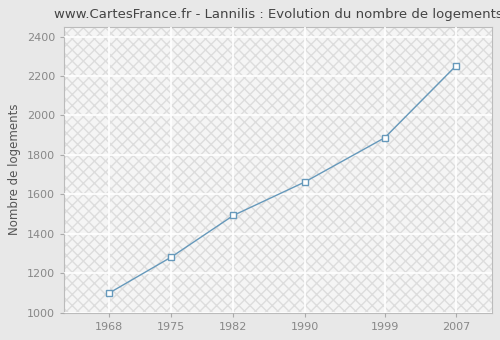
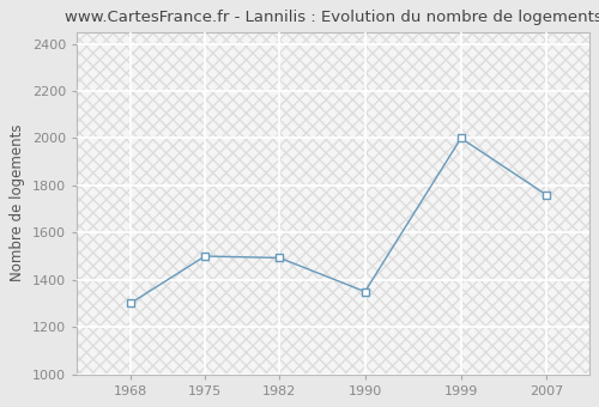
1968: 1100 -> 1300
1975: 1280 -> 1500
1990: 1660 -> 1350
1999: 1890 -> 2000
2007: 2250 -> 1760
